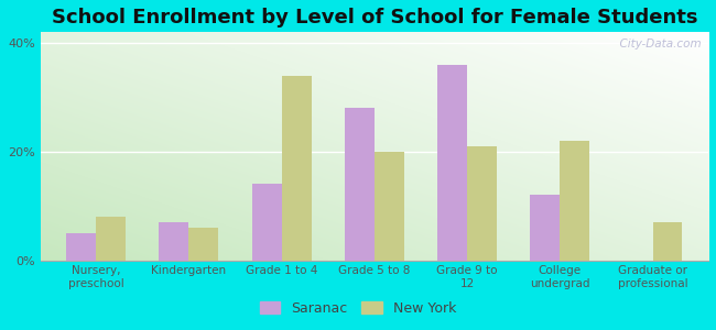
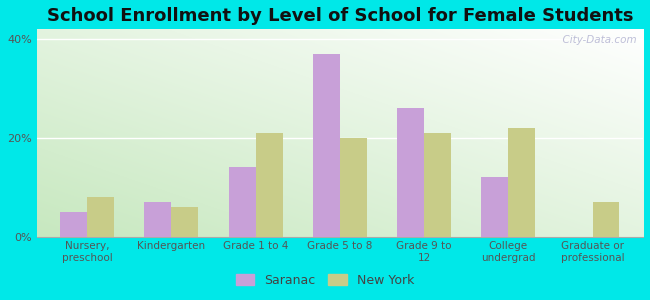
New York/Grade 1 to 4: 34% -> 21%
Saranac/Grade 5 to 8: 28% -> 37%
Saranac/Grade 9 to 12: 36% -> 26%
